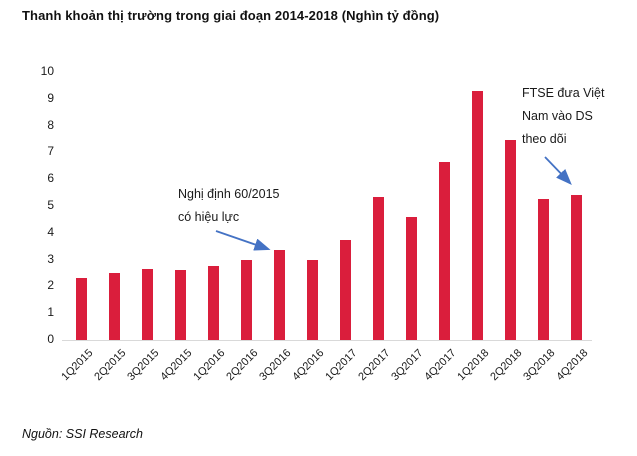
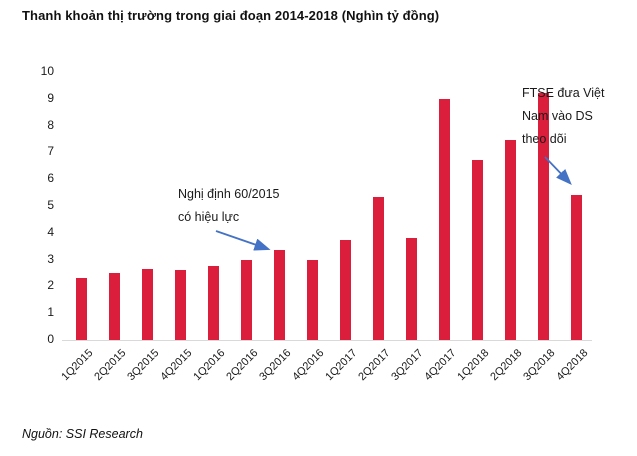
3Q2017: 4.6 -> 3.8
4Q2017: 6.7 -> 9.0
1Q2018: 9.3 -> 6.7
3Q2018: 5.2 -> 9.2
